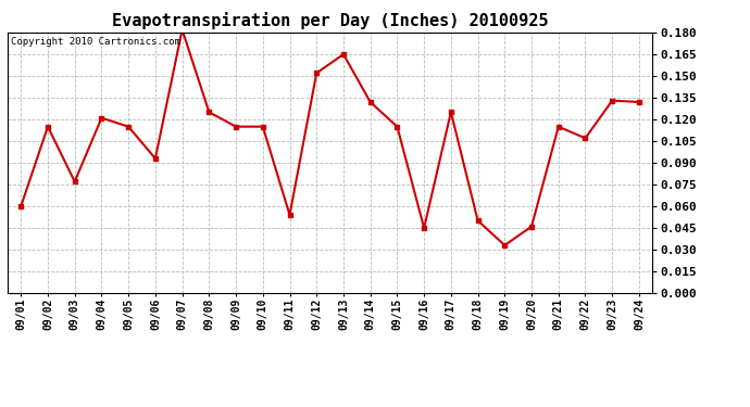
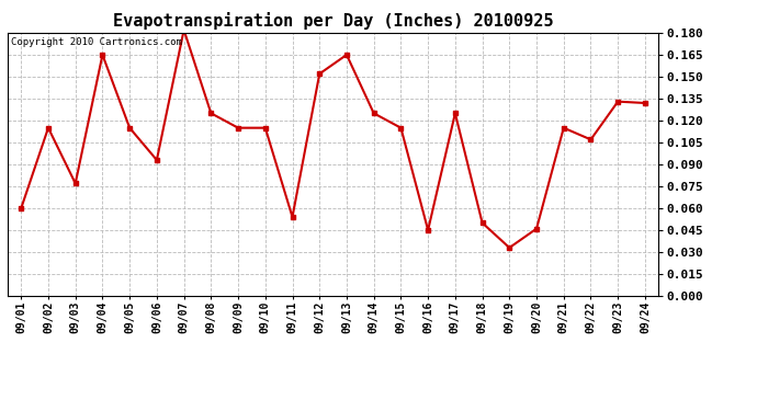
09/04: 0.121 -> 0.165
09/14: 0.132 -> 0.125
